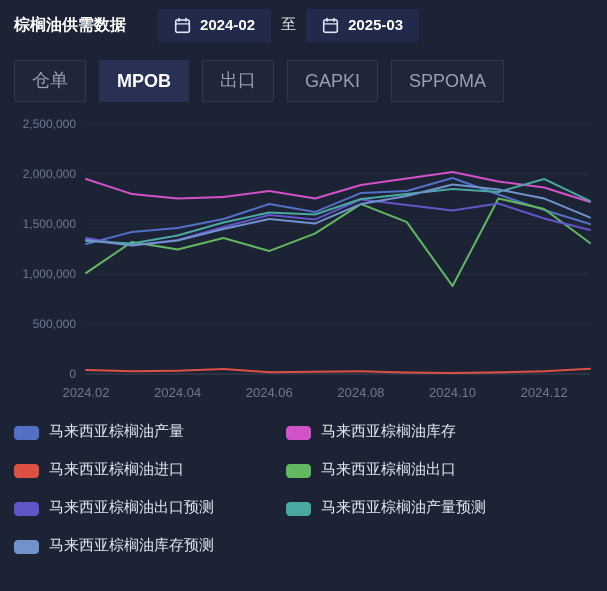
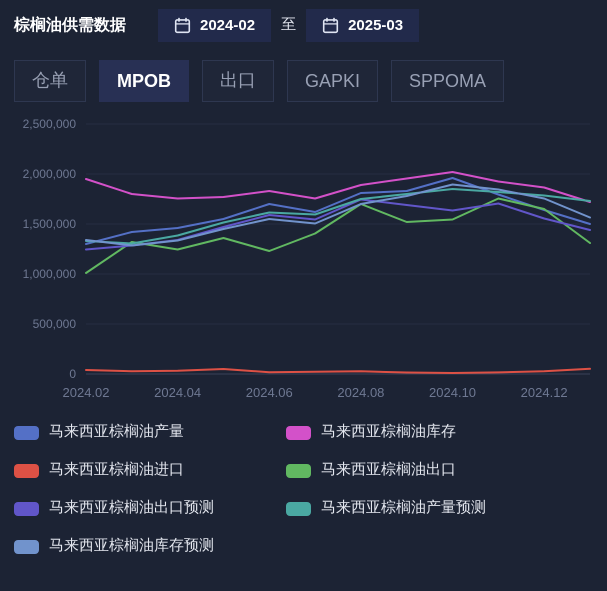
马来西亚棕榈油出口预测/2024.02: 1360000 -> 1240000
马来西亚棕榈油出口/2024.10: 880000 -> 1540000
马来西亚棕榈油产量预测/2024.12: 1950000 -> 1780000
